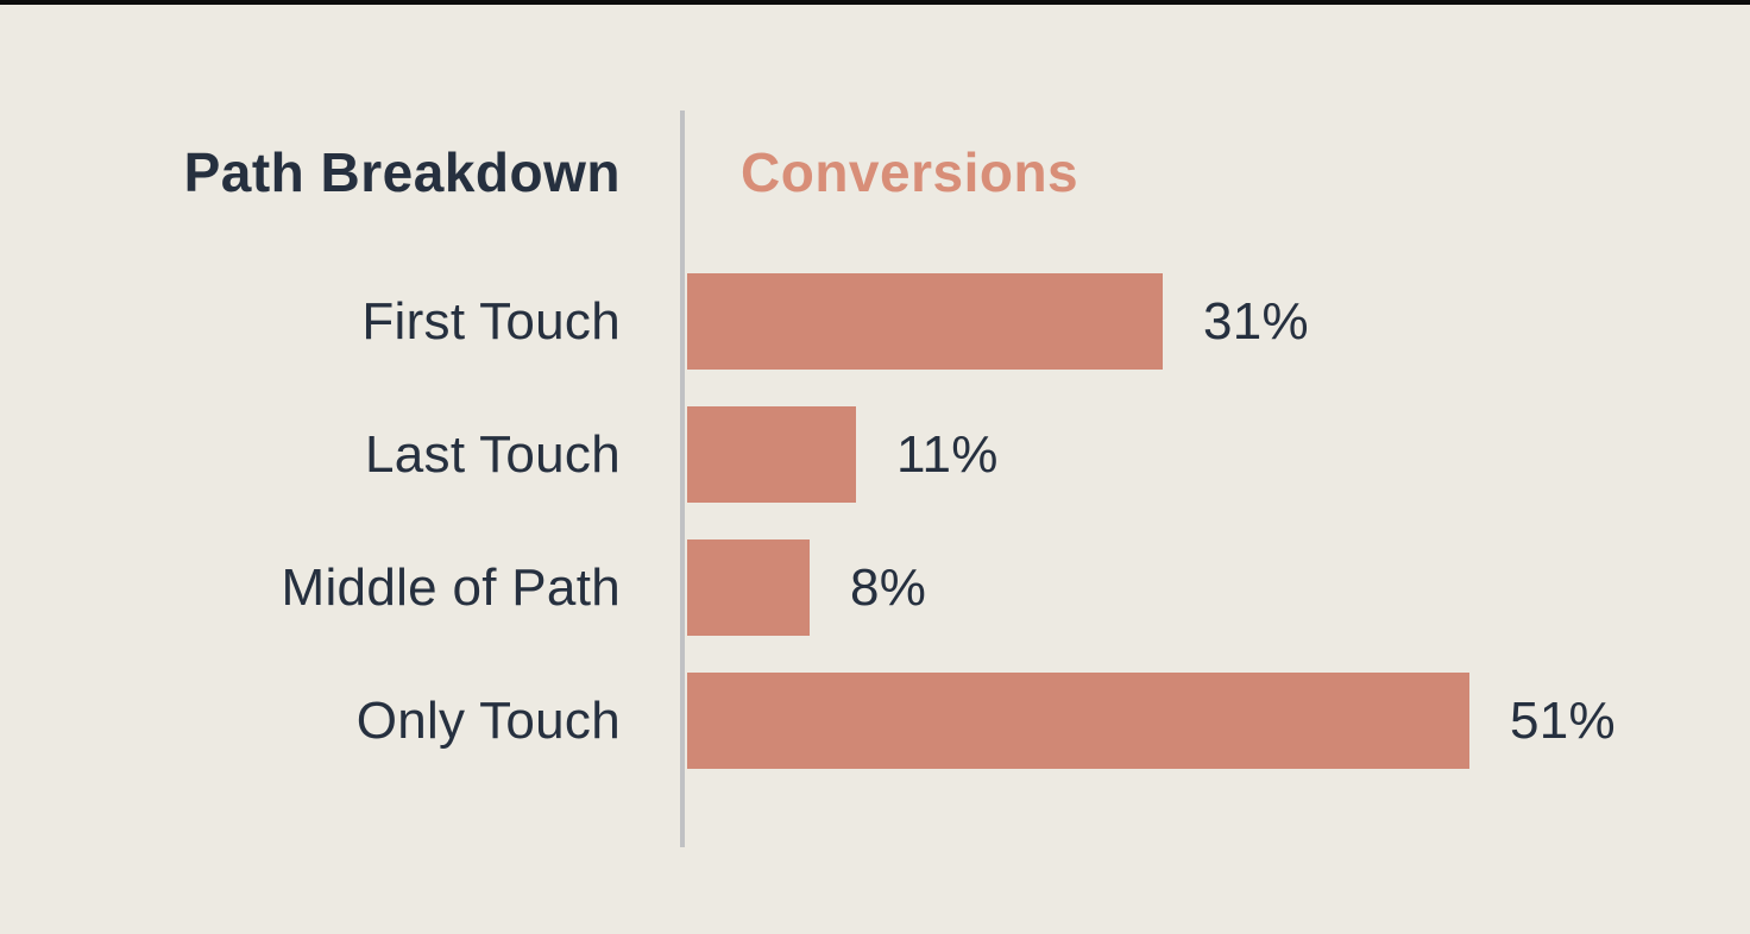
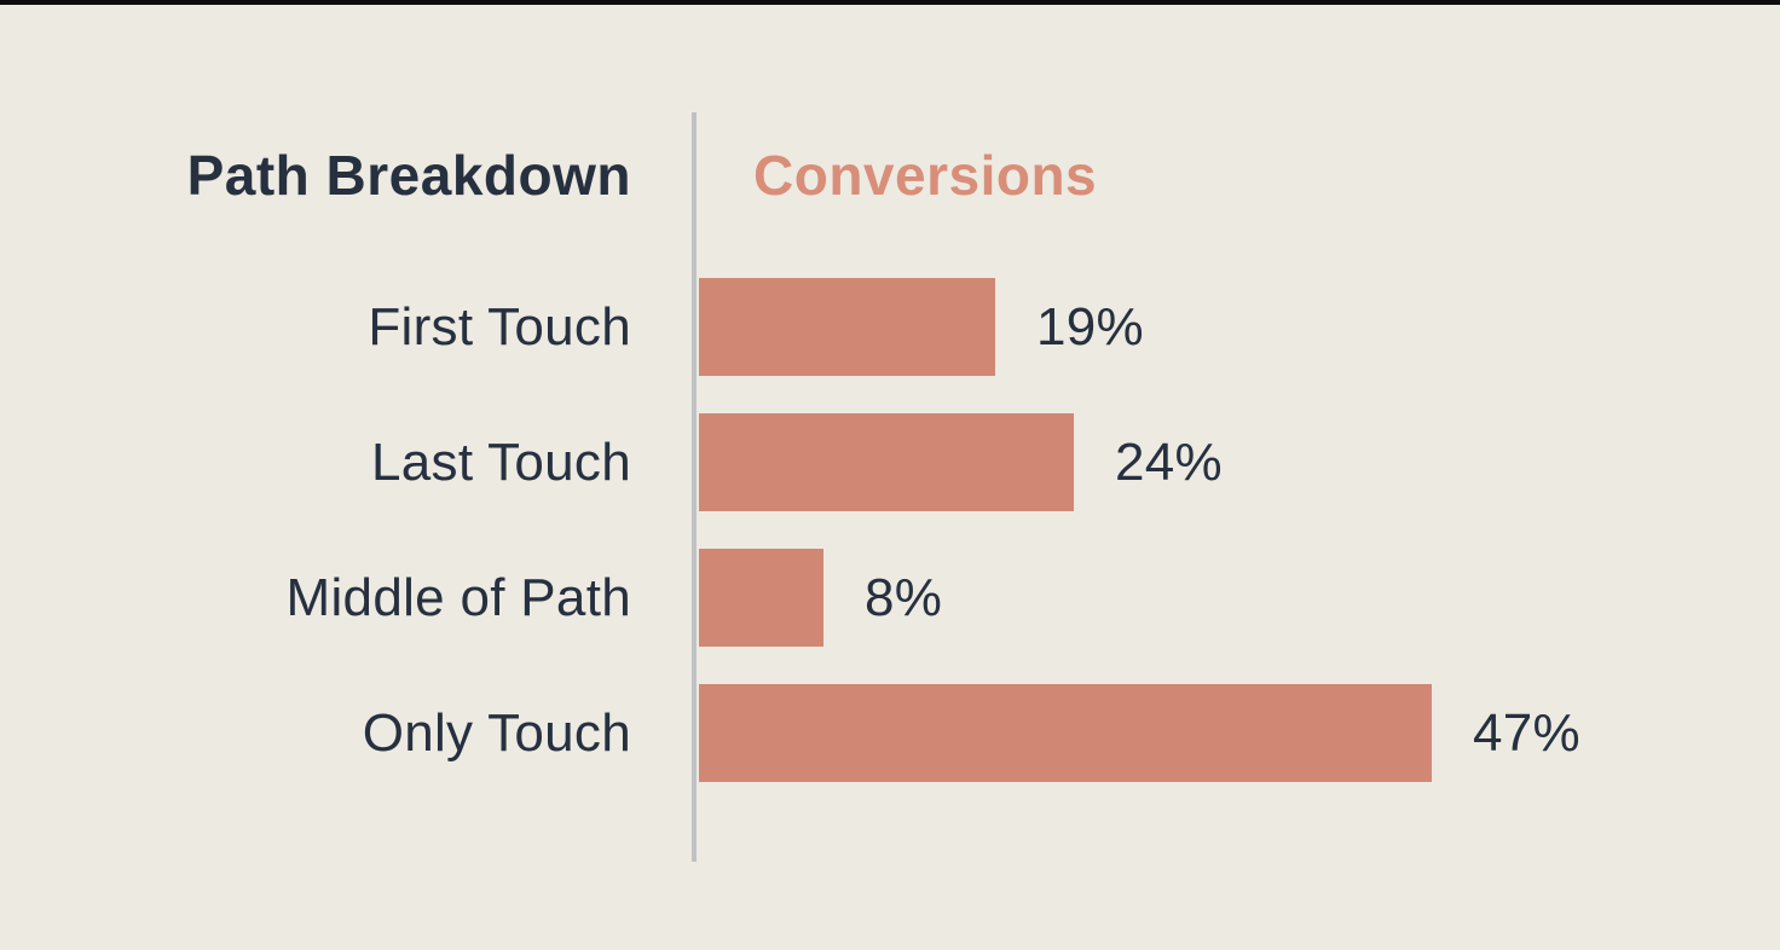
First Touch: 31% -> 19%
Last Touch: 11% -> 24%
Only Touch: 51% -> 47%
